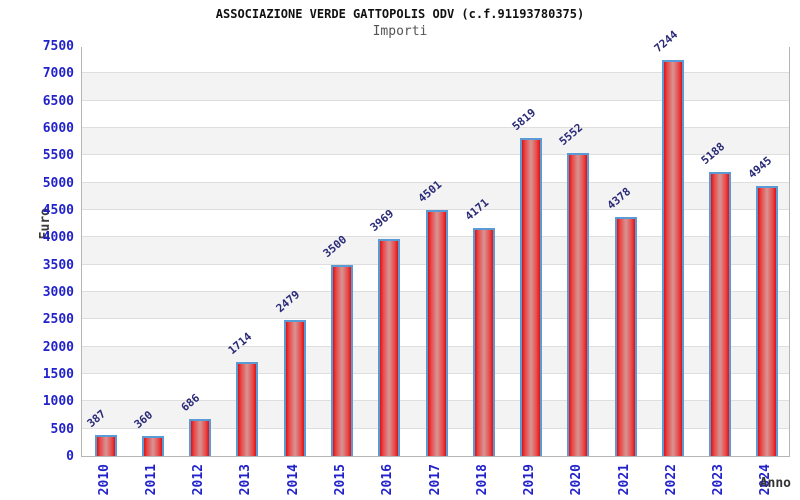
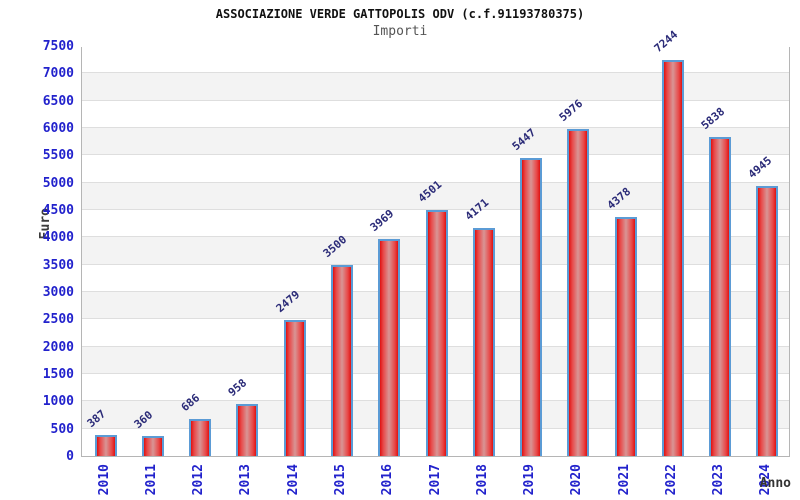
2013: 1714 -> 958
2019: 5819 -> 5447
2020: 5552 -> 5976
2023: 5188 -> 5838
